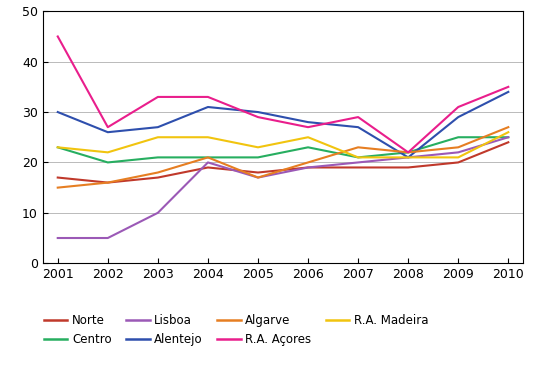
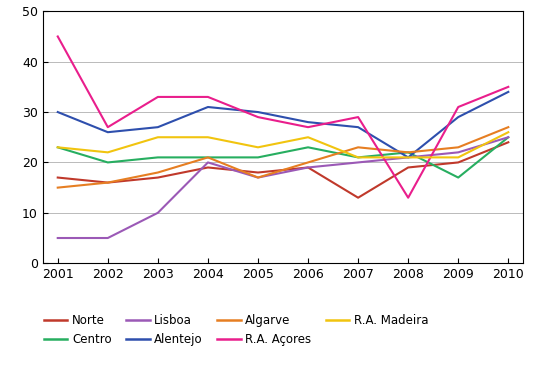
Norte/2007: 19 -> 13
R.A. Açores/2008: 22 -> 13
Centro/2009: 25 -> 17
